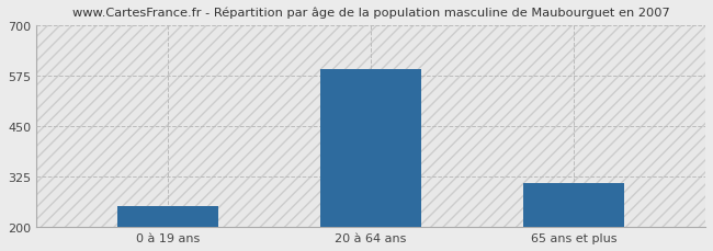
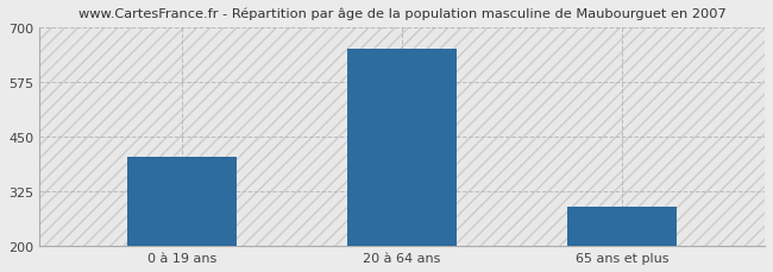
0 à 19 ans: 252 -> 405
20 à 64 ans: 591 -> 650
65 ans et plus: 308 -> 290
